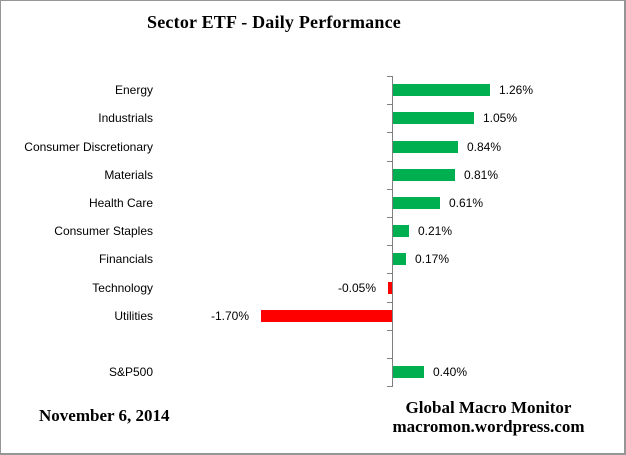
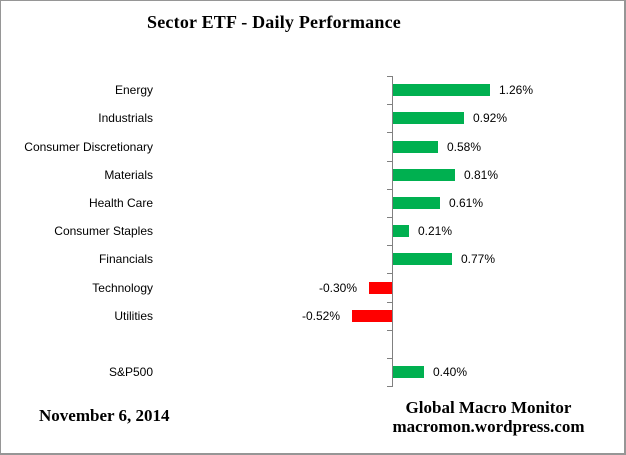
Industrials: 1.05% -> 0.92%
Consumer Discretionary: 0.84% -> 0.58%
Financials: 0.17% -> 0.77%
Technology: -0.05% -> -0.30%
Utilities: -1.70% -> -0.52%
